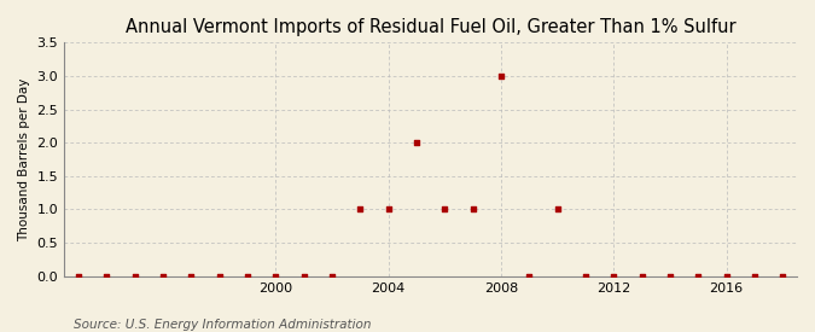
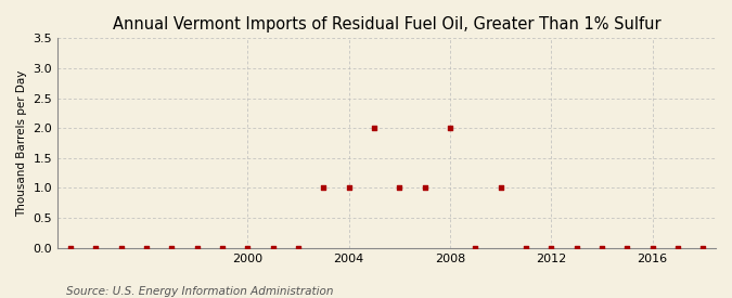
2008: 3 -> 2
